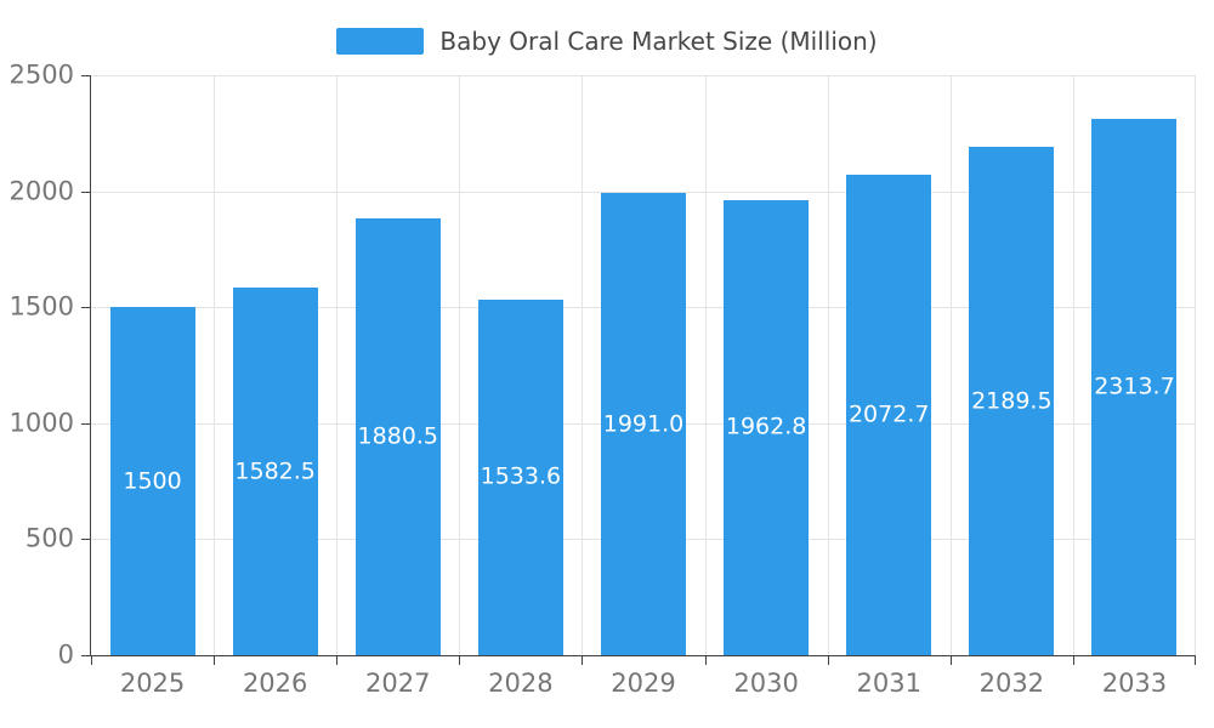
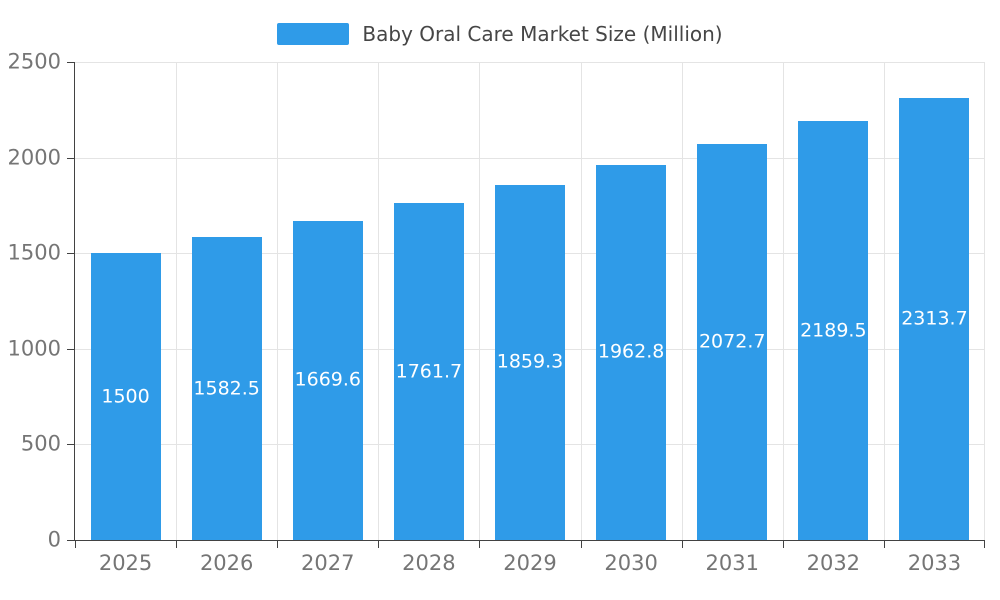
2027: 1880.5 -> 1669.6
2028: 1533.6 -> 1761.7
2029: 1991.0 -> 1859.3
